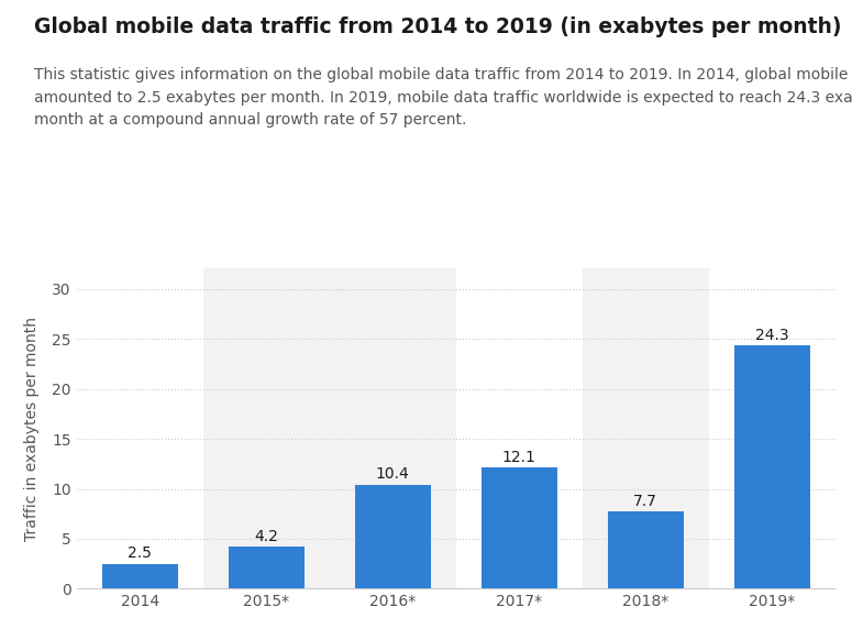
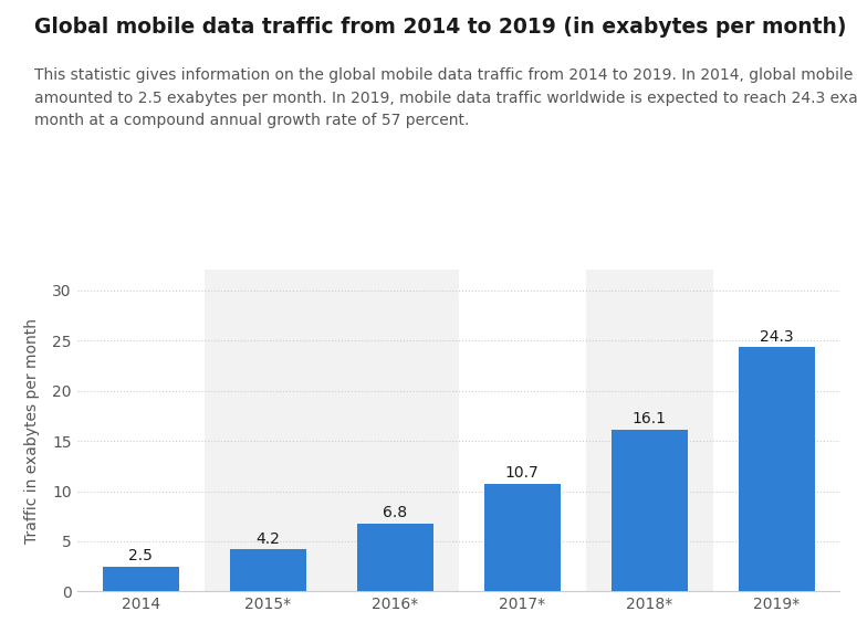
2016*: 10.4 -> 6.8
2017*: 12.1 -> 10.7
2018*: 7.7 -> 16.1
